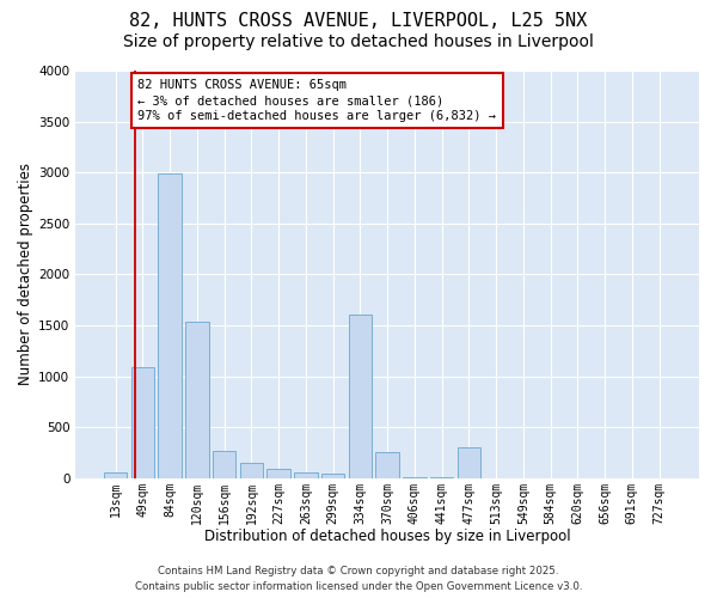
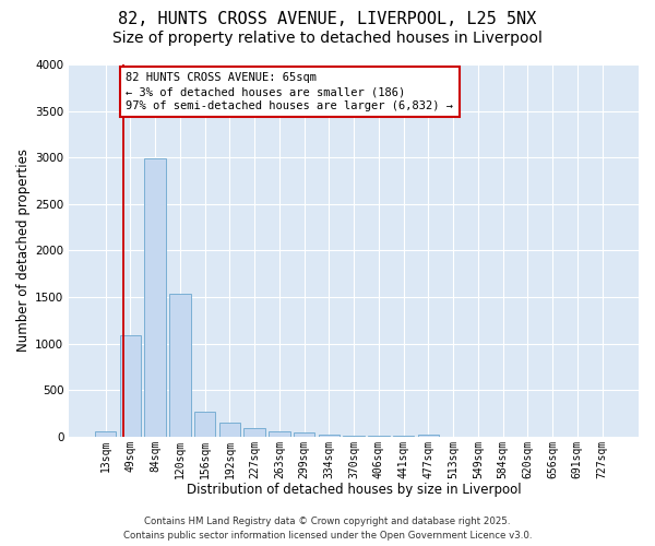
334sqm: 1600 -> 20
370sqm: 260 -> 0
477sqm: 300 -> 20
